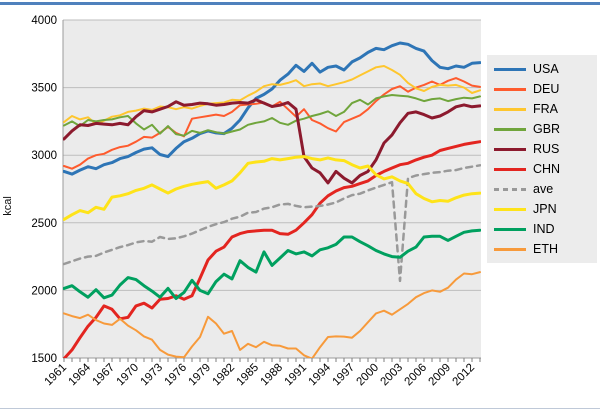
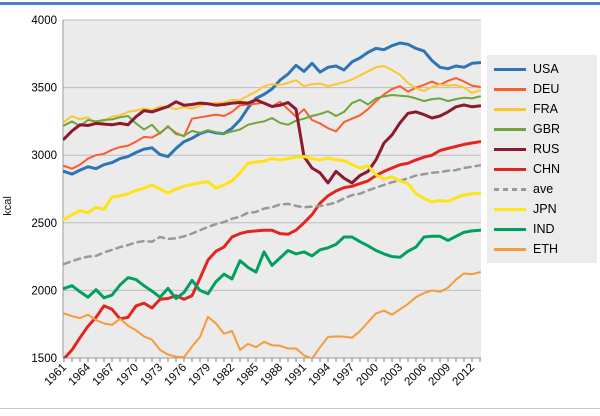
ave/2003: 2070 -> 2810
